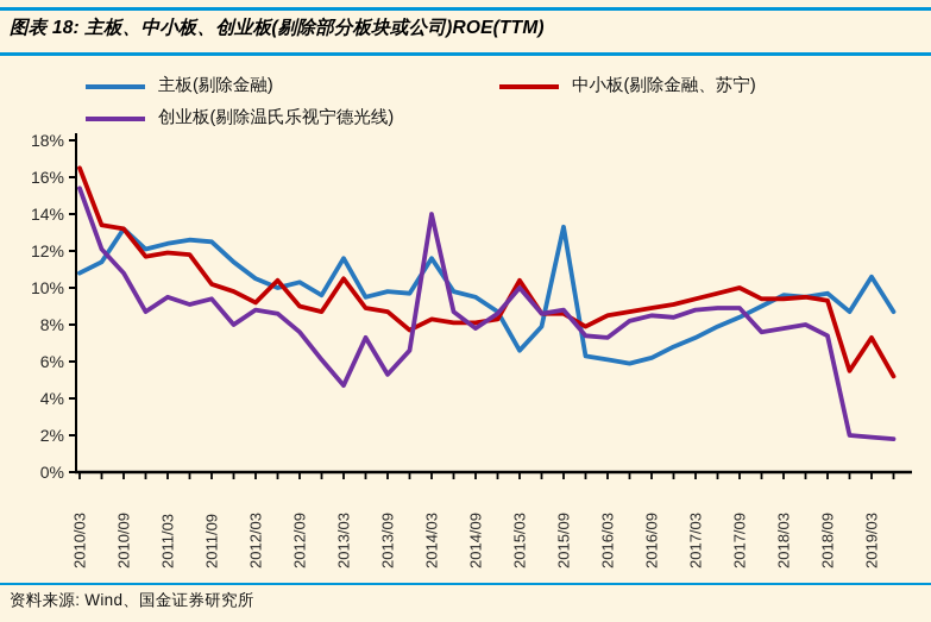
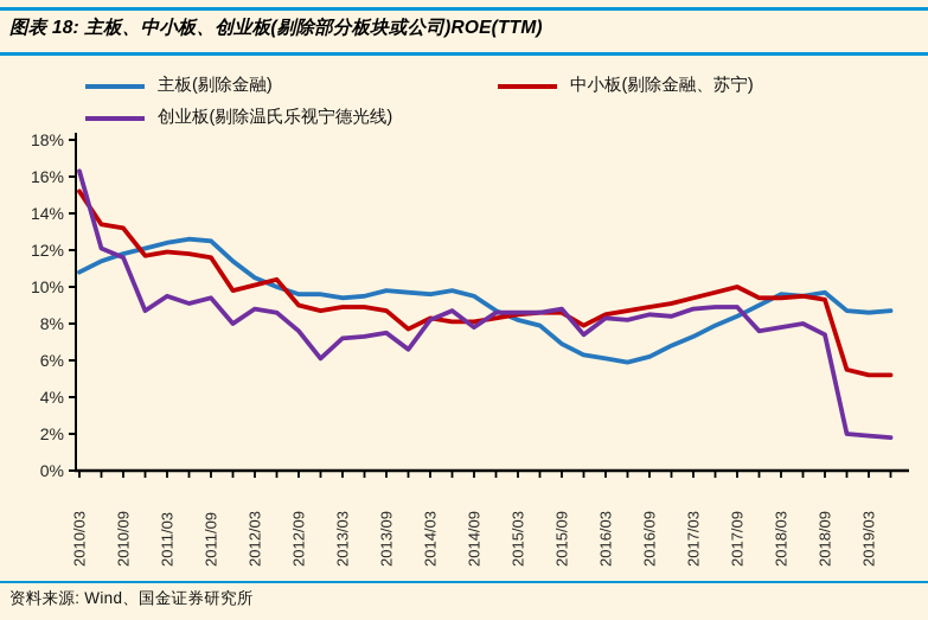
中小板(剔除金融、苏宁)/2010/03: 16.5% -> 15.2%
创业板(剔除温氏乐视宁德光线)/2010/03: 15.4% -> 16.3%
主板(剔除金融)/2010/09: 13.2% -> 11.8%
创业板(剔除温氏乐视宁德光线)/2010/09: 10.8% -> 11.6%
中小板(剔除金融、苏宁)/2011/09: 10.2% -> 11.6%
中小板(剔除金融、苏宁)/2012/03: 9.2% -> 10.1%
主板(剔除金融)/2012/09: 10.3% -> 9.6%
主板(剔除金融)/2013/03: 11.6% -> 9.4%
中小板(剔除金融、苏宁)/2013/03: 10.5% -> 8.9%
创业板(剔除温氏乐视宁德光线)/2013/03: 4.7% -> 7.2%
创业板(剔除温氏乐视宁德光线)/2013/09: 5.3% -> 7.5%
主板(剔除金融)/2014/03: 11.6% -> 9.6%
创业板(剔除温氏乐视宁德光线)/2014/03: 14.0% -> 8.2%
主板(剔除金融)/2015/03: 6.6% -> 8.2%
中小板(剔除金融、苏宁)/2015/03: 10.4% -> 8.5%
创业板(剔除温氏乐视宁德光线)/2015/03: 10.0% -> 8.6%
主板(剔除金融)/2015/09: 13.3% -> 6.9%
创业板(剔除温氏乐视宁德光线)/2016/03: 7.3% -> 8.3%
主板(剔除金融)/2019/03: 10.6% -> 8.6%
中小板(剔除金融、苏宁)/2019/03: 7.3% -> 5.2%
